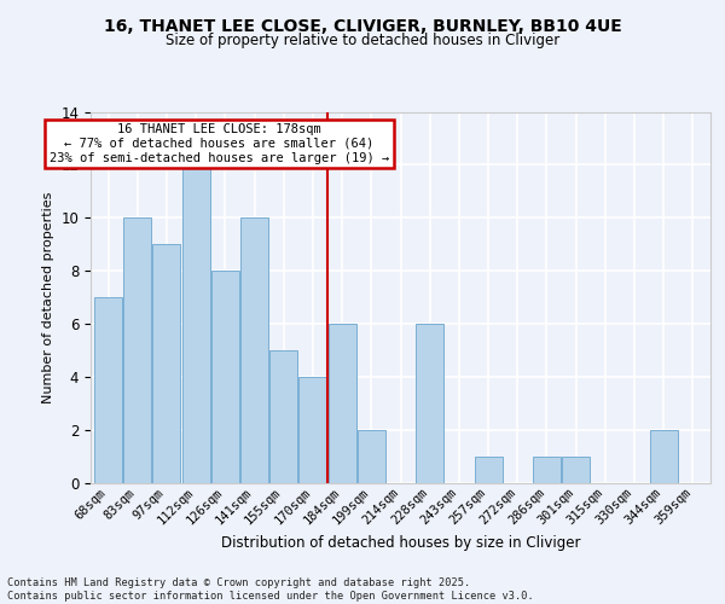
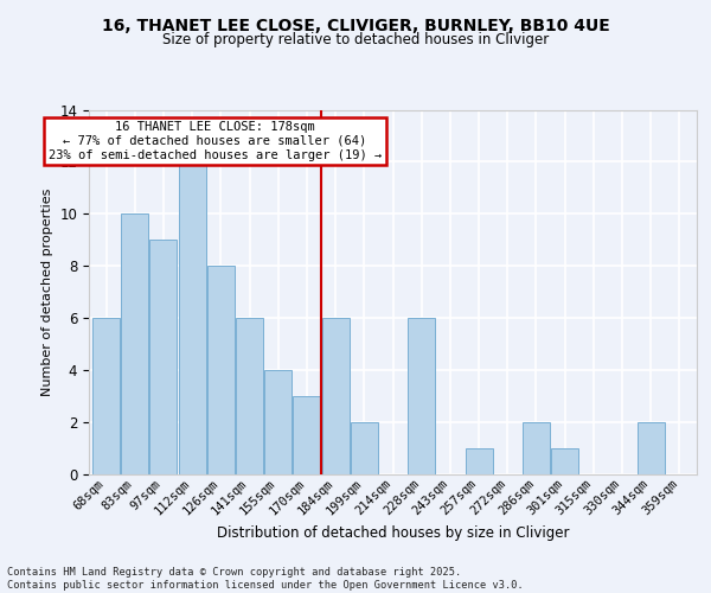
68sqm: 7 -> 6
141sqm: 10 -> 6
155sqm: 5 -> 4
170sqm: 4 -> 3
286sqm: 1 -> 2
